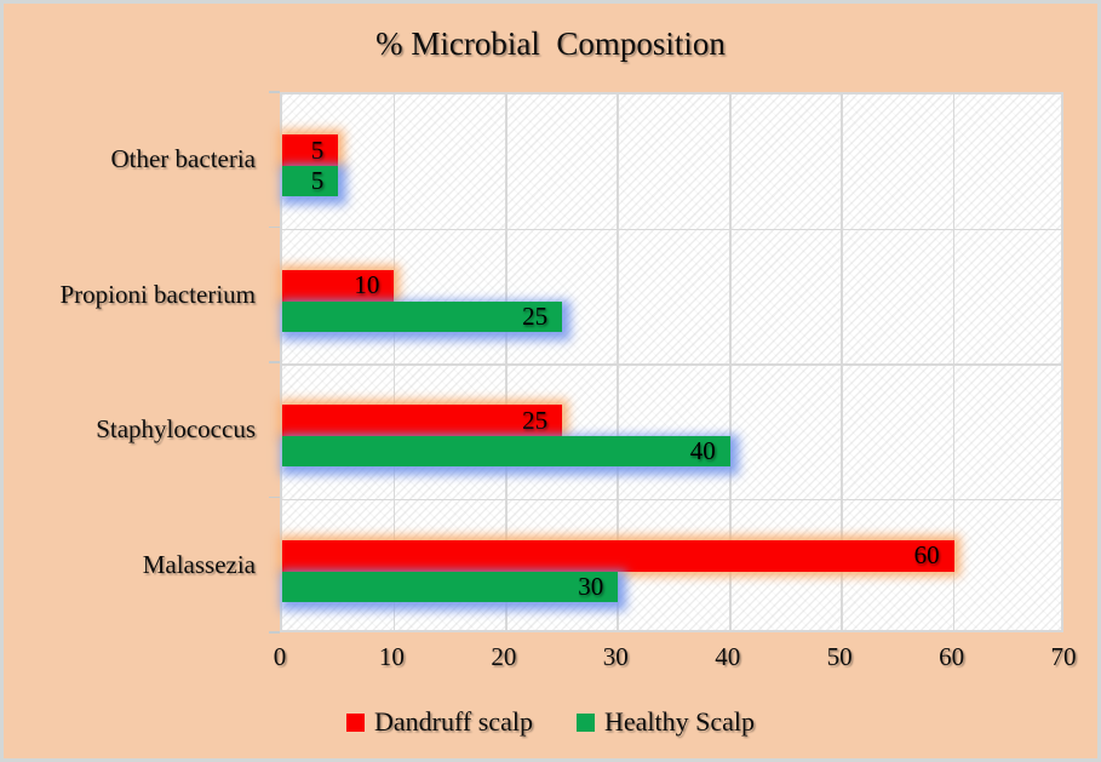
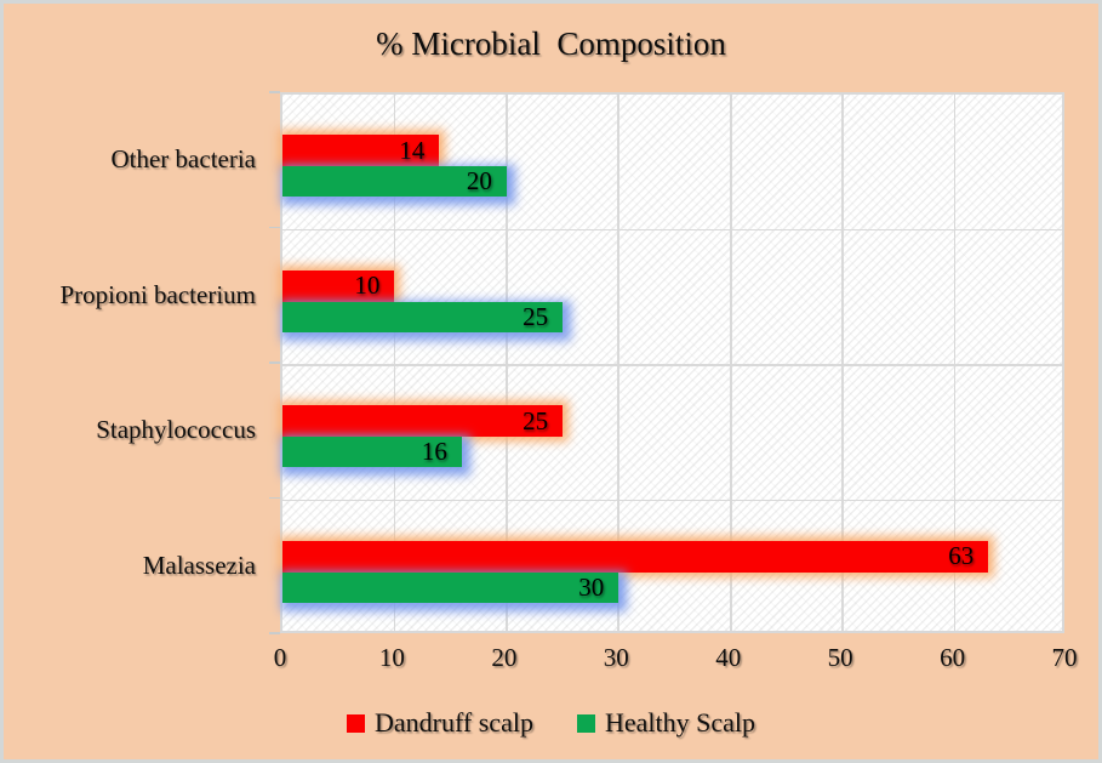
Dandruff scalp/Other bacteria: 5 -> 14
Healthy Scalp/Other bacteria: 5 -> 20
Healthy Scalp/Staphylococcus: 40 -> 16
Dandruff scalp/Malassezia: 60 -> 63
